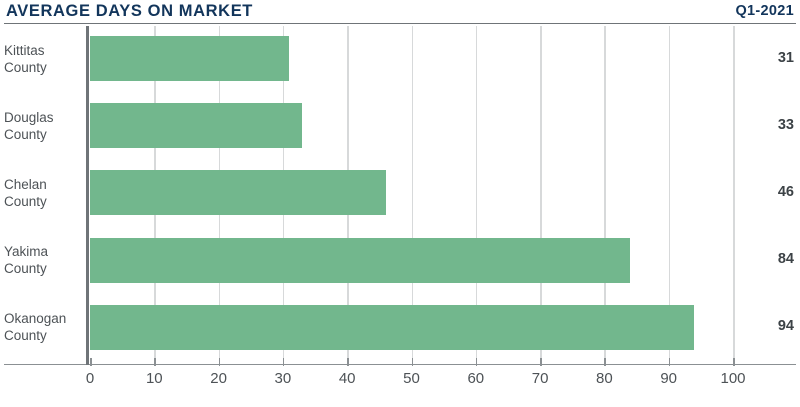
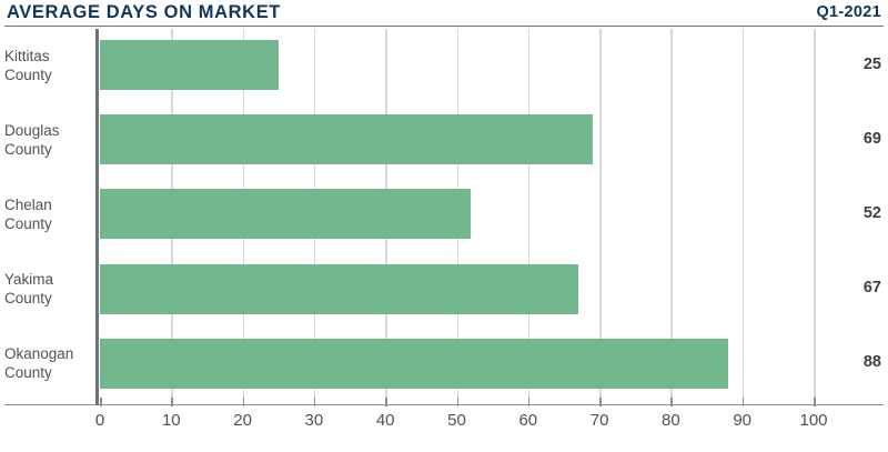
Kittitas County: 31 -> 25
Douglas County: 33 -> 69
Chelan County: 46 -> 52
Yakima County: 84 -> 67
Okanogan County: 94 -> 88
